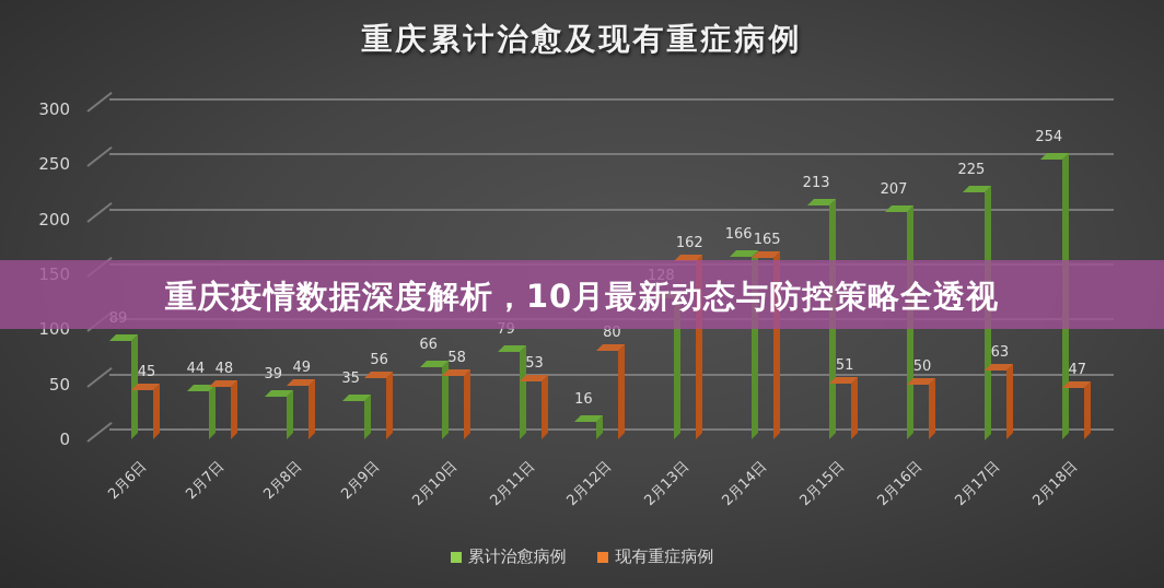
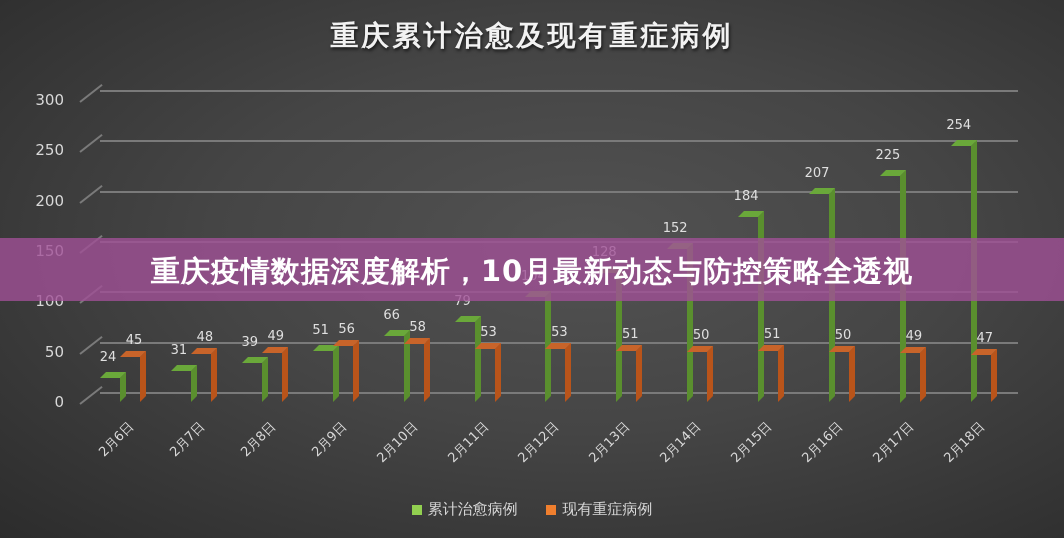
累计治愈病例/2月6日: 89 -> 24
累计治愈病例/2月7日: 44 -> 31
累计治愈病例/2月9日: 35 -> 51
累计治愈病例/2月12日: 16 -> 104
现有重症病例/2月12日: 80 -> 53
现有重症病例/2月13日: 162 -> 51
累计治愈病例/2月14日: 166 -> 152
现有重症病例/2月14日: 165 -> 50
累计治愈病例/2月15日: 213 -> 184
现有重症病例/2月17日: 63 -> 49
